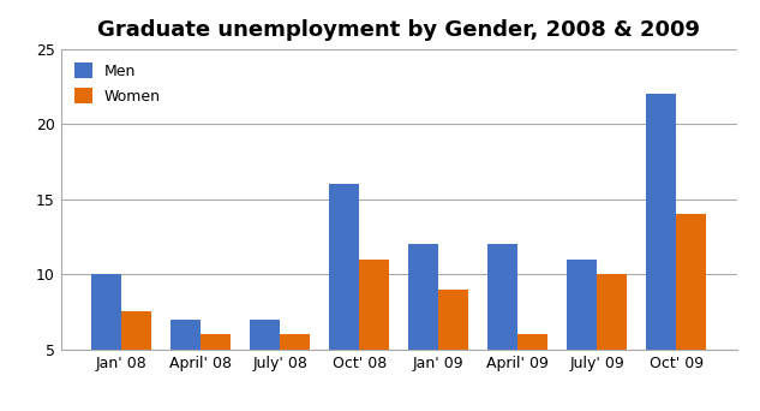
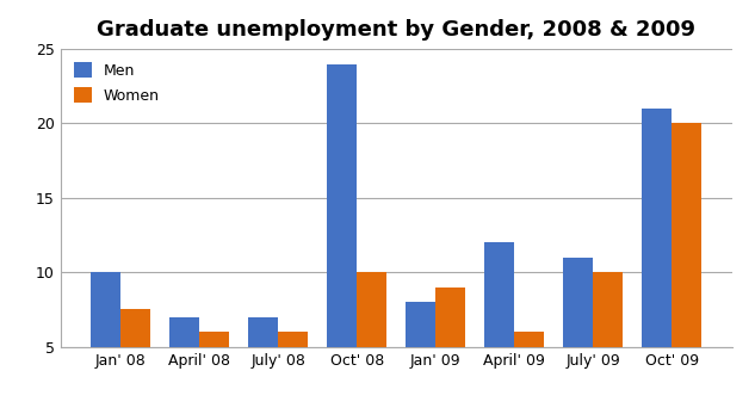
Men/Oct' 08: 16 -> 24
Women/Oct' 08: 11.0 -> 10.0
Men/Jan' 09: 12 -> 8
Men/Oct' 09: 22 -> 21
Women/Oct' 09: 14.0 -> 20.0
